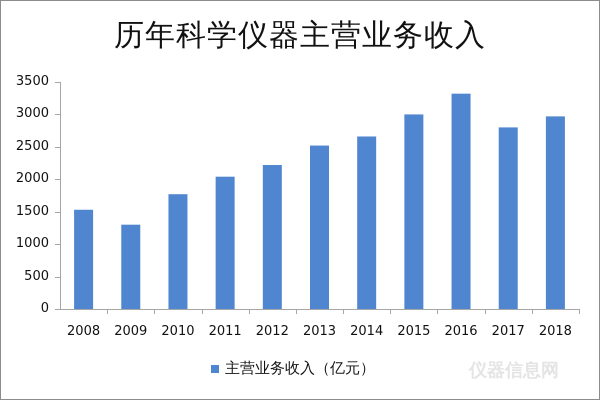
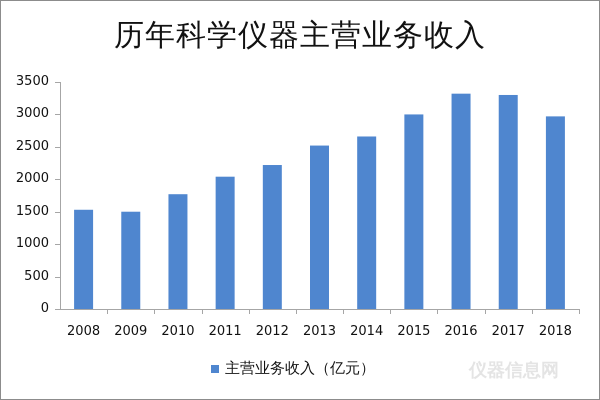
2009: 1300 -> 1500
2017: 2800 -> 3300
